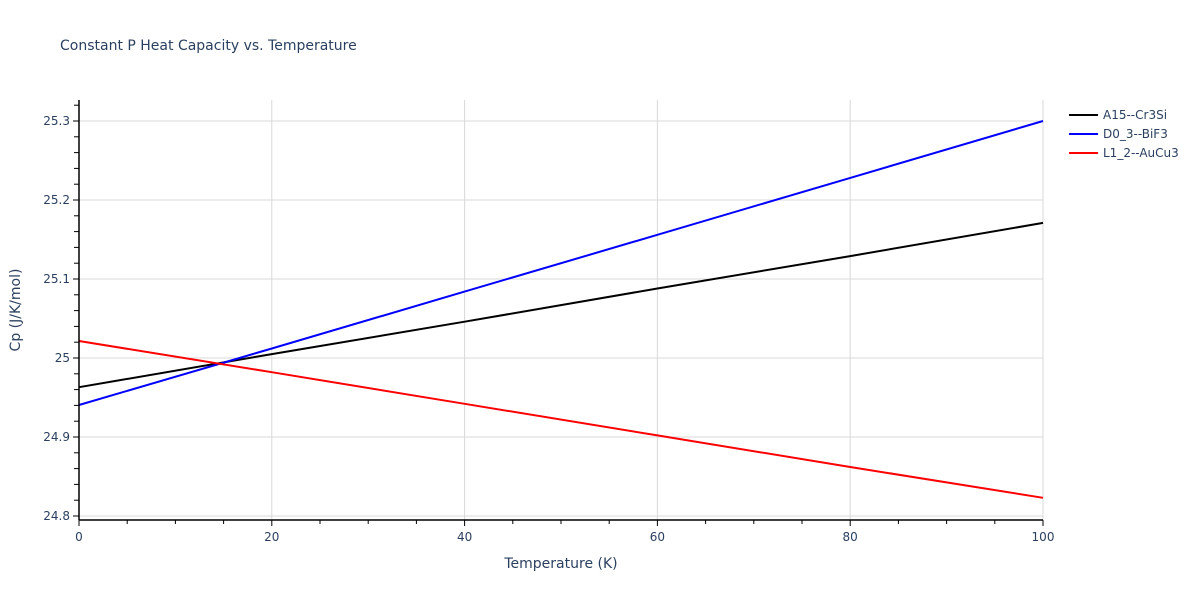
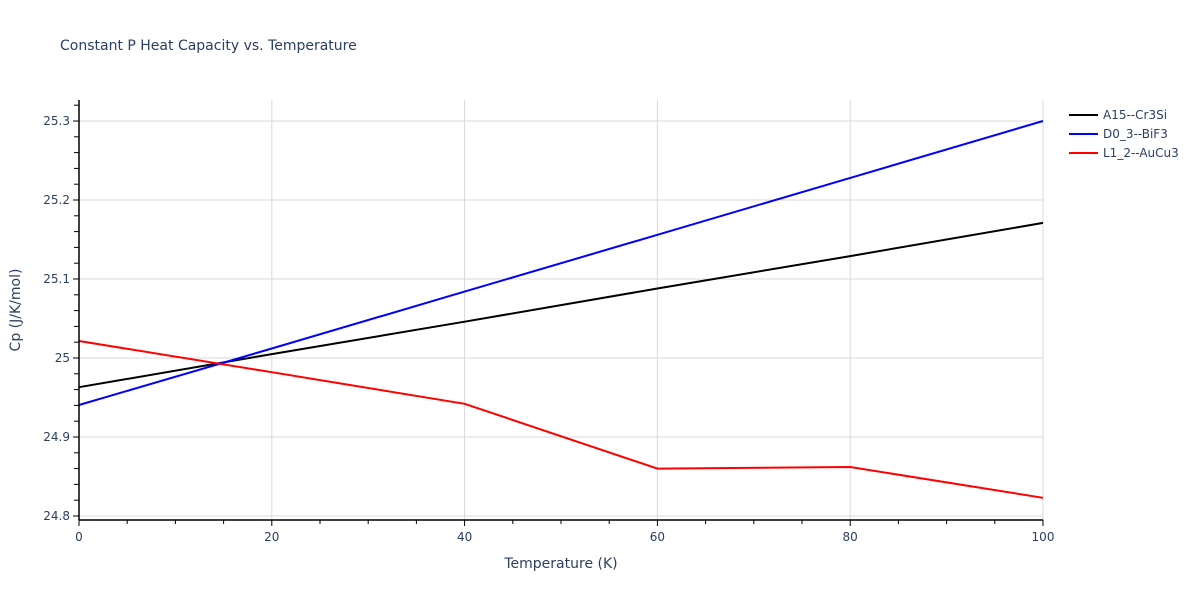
L1_2--AuCu3/60: 24.90 -> 24.86
